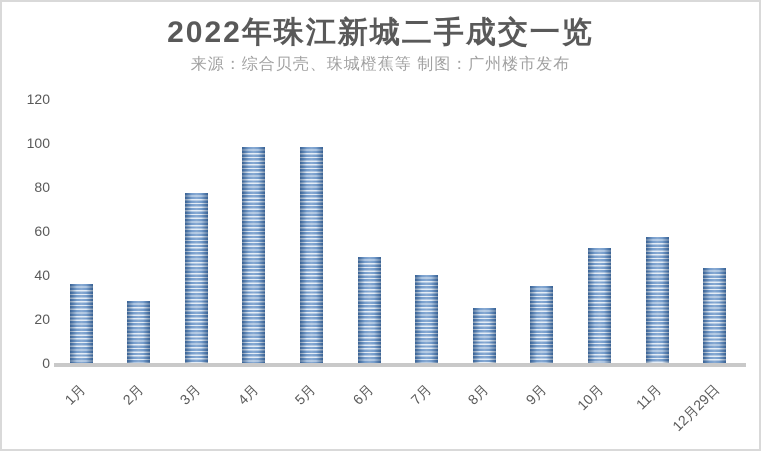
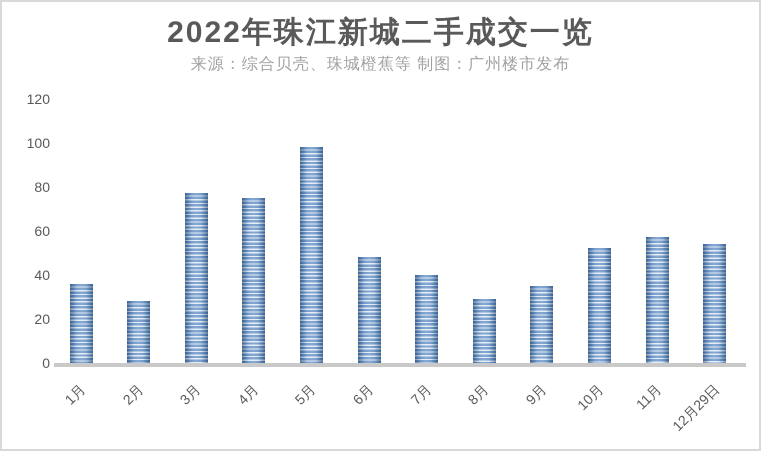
4月: 98 -> 75
8月: 25 -> 29
12月29日: 43 -> 54
